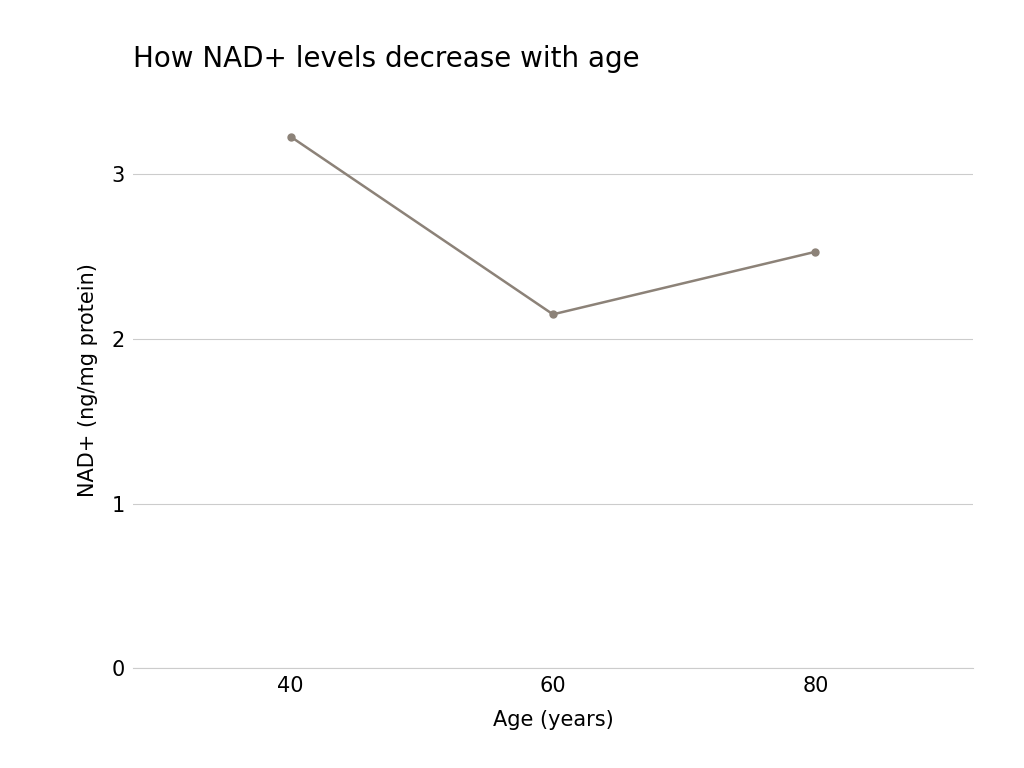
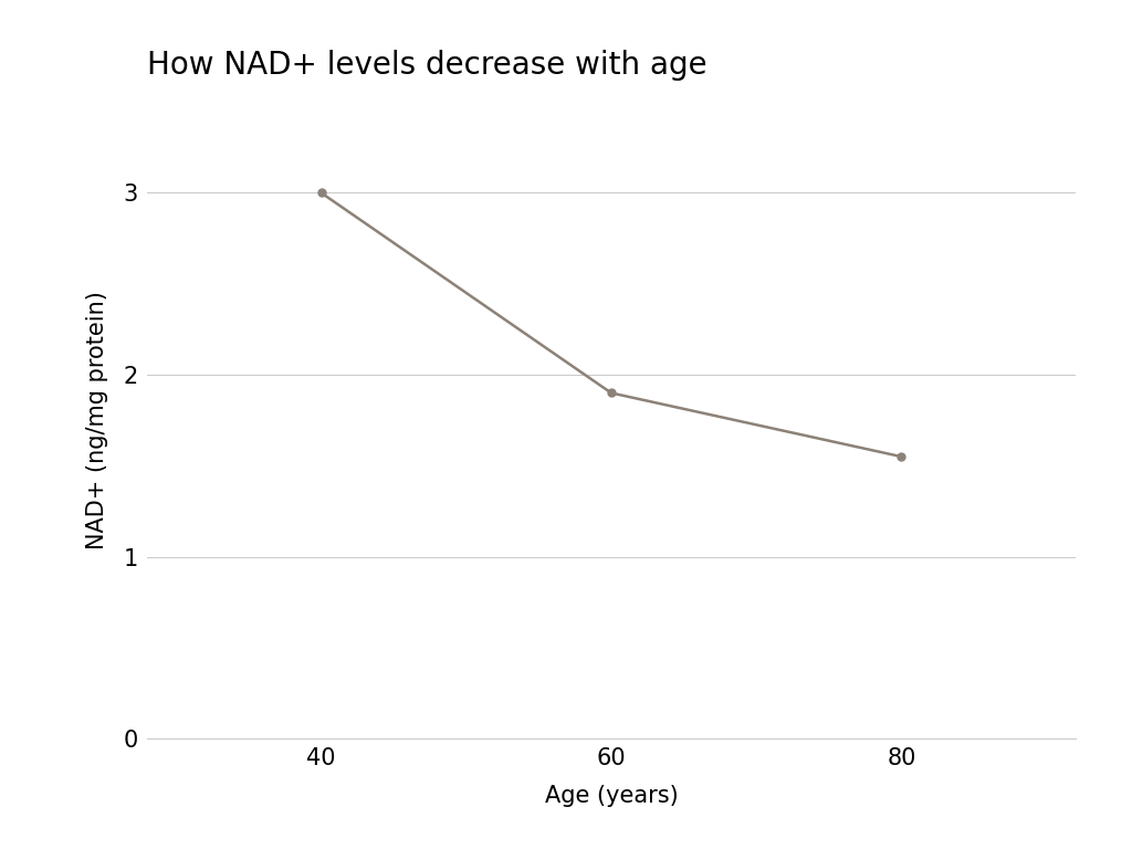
40: 3.23 -> 3.00
60: 2.15 -> 1.90
80: 2.53 -> 1.55
